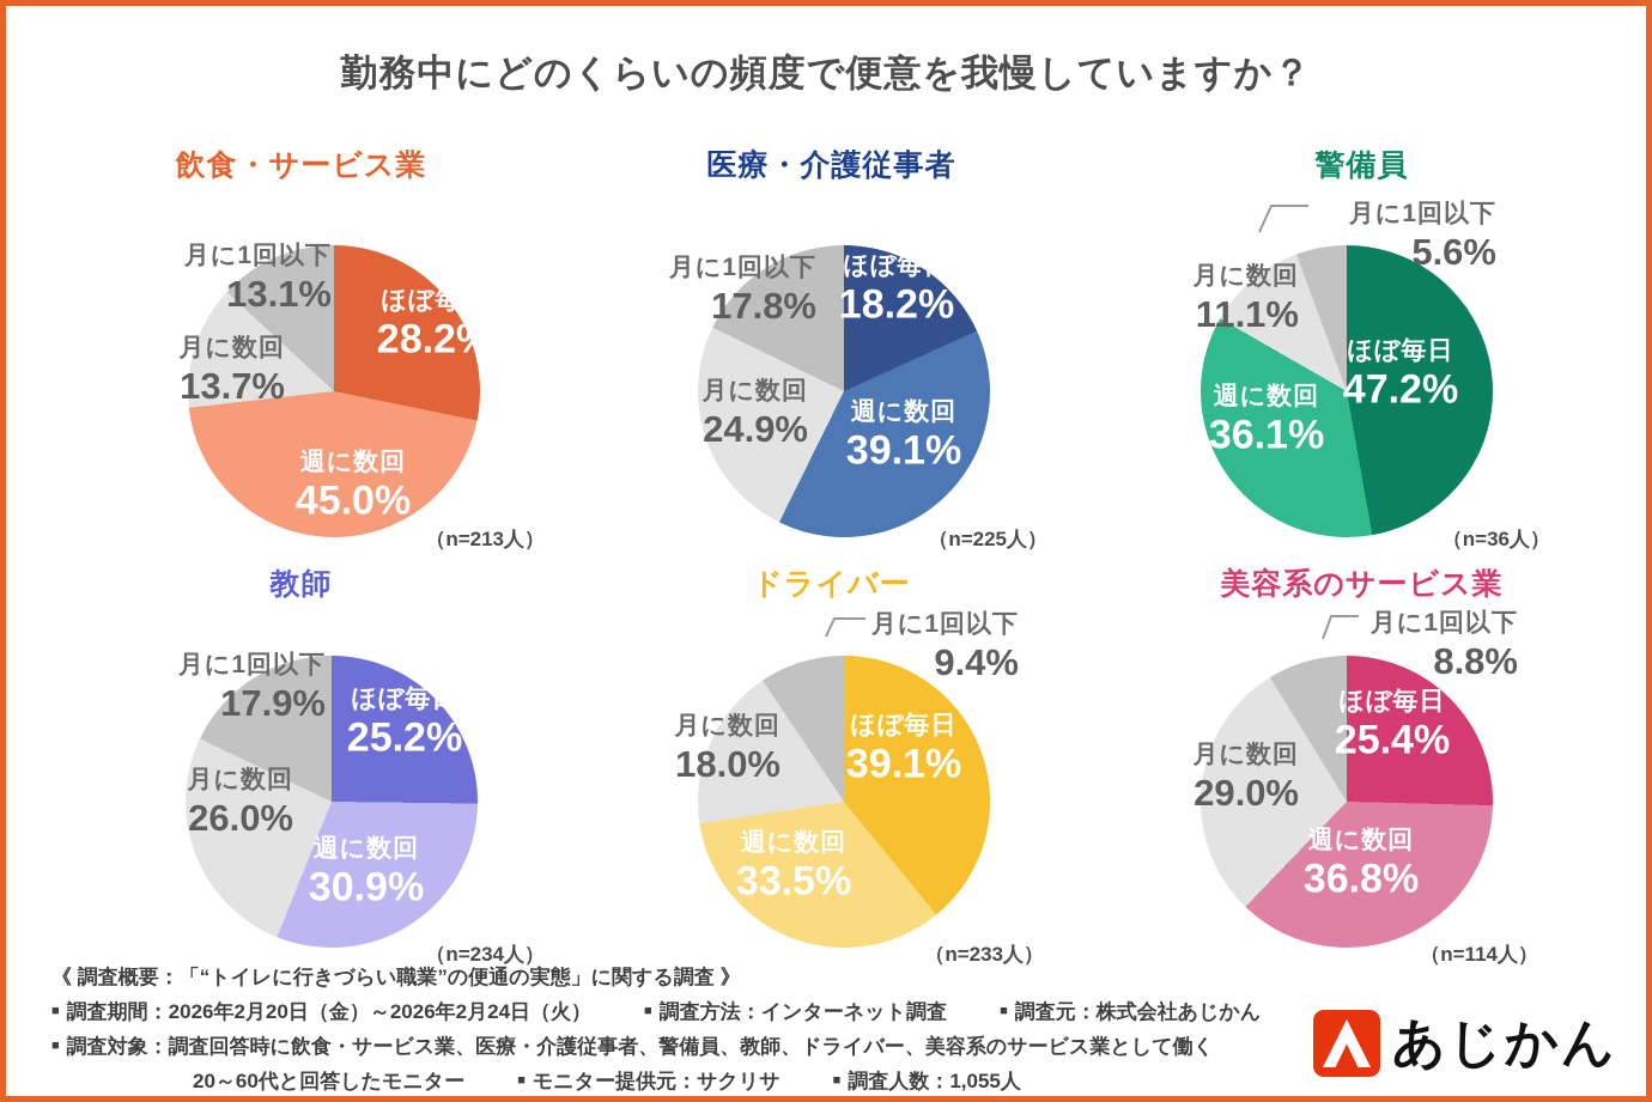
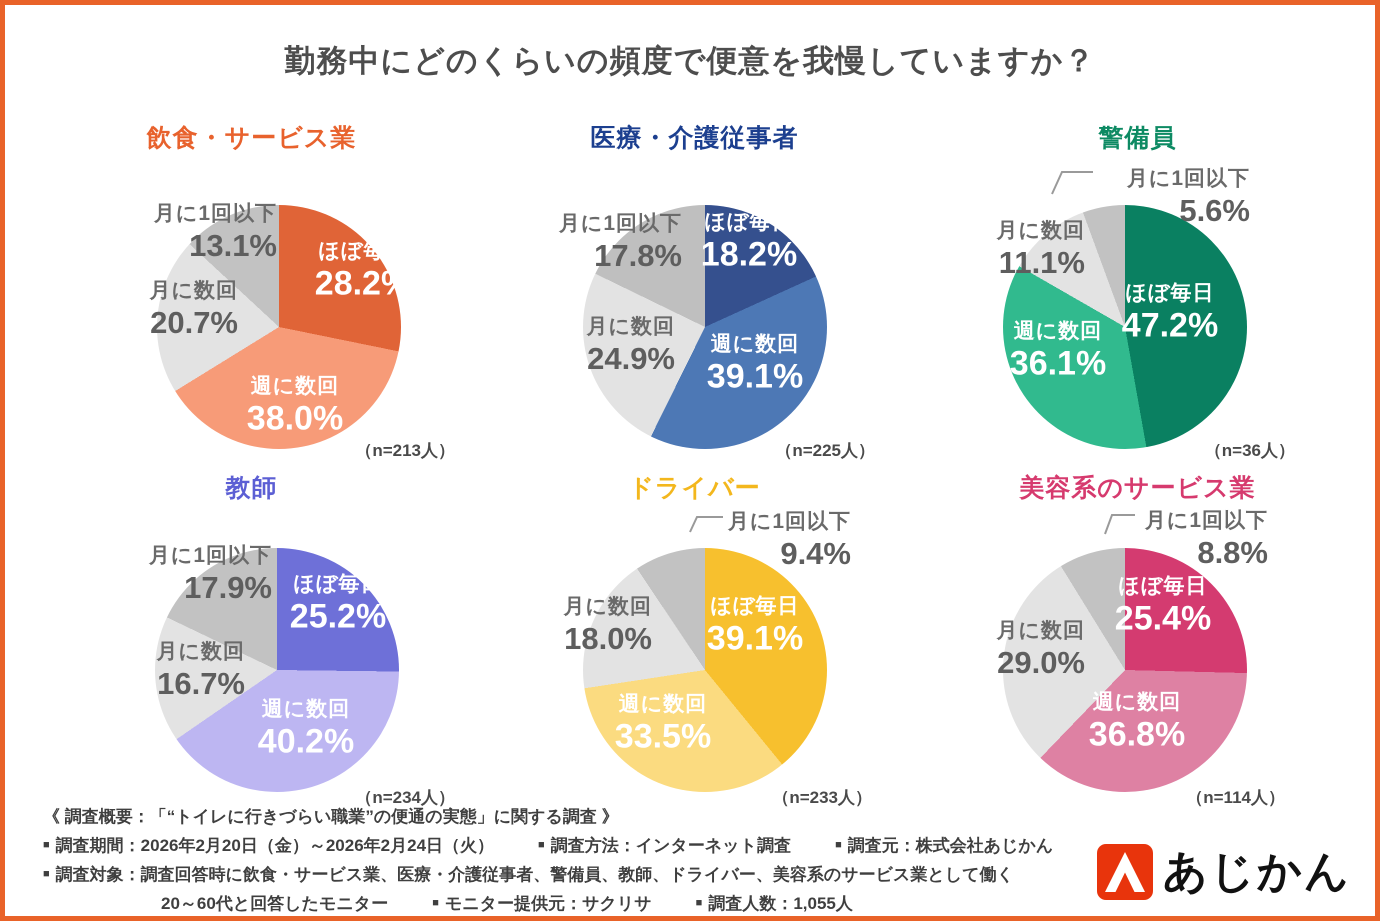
飲食・サービス業/週に数回: 45.0% -> 38.0%
飲食・サービス業/月に数回: 13.7% -> 20.7%
教師/週に数回: 30.9% -> 40.2%
教師/月に数回: 26.0% -> 16.7%
